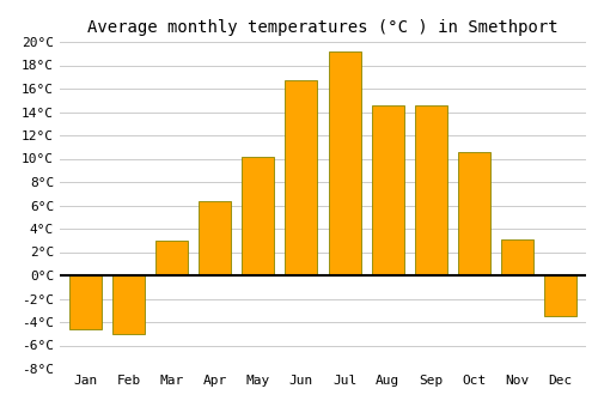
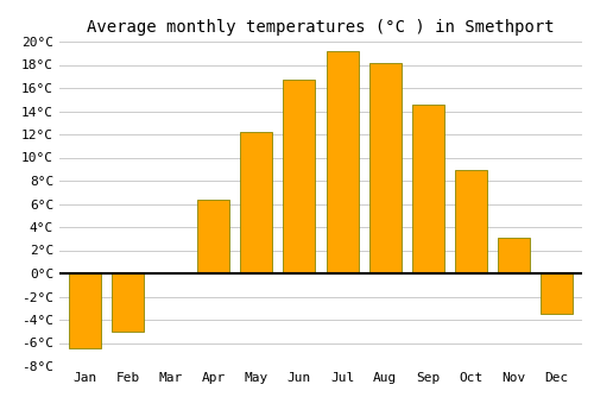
Jan: -4.6°C -> -6.5°C
Mar: 3.0°C -> 0.1°C
May: 10.2°C -> 12.2°C
Aug: 14.6°C -> 18.2°C
Oct: 10.6°C -> 8.9°C
